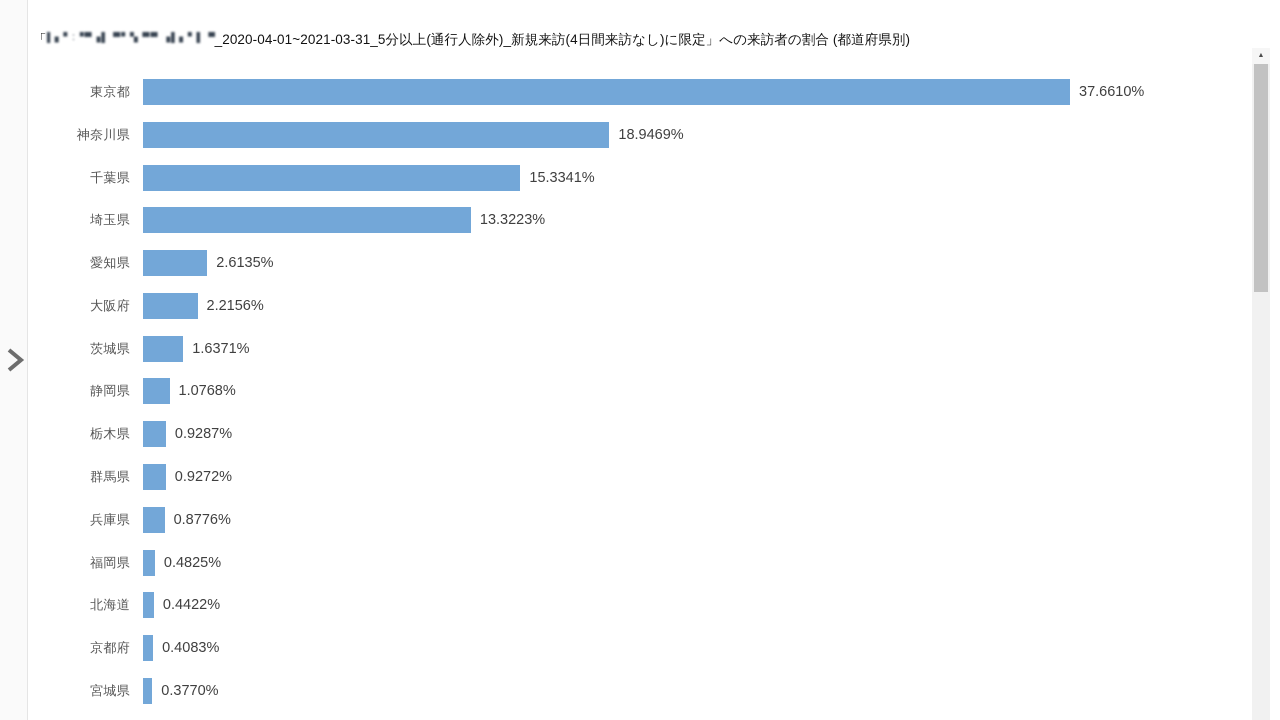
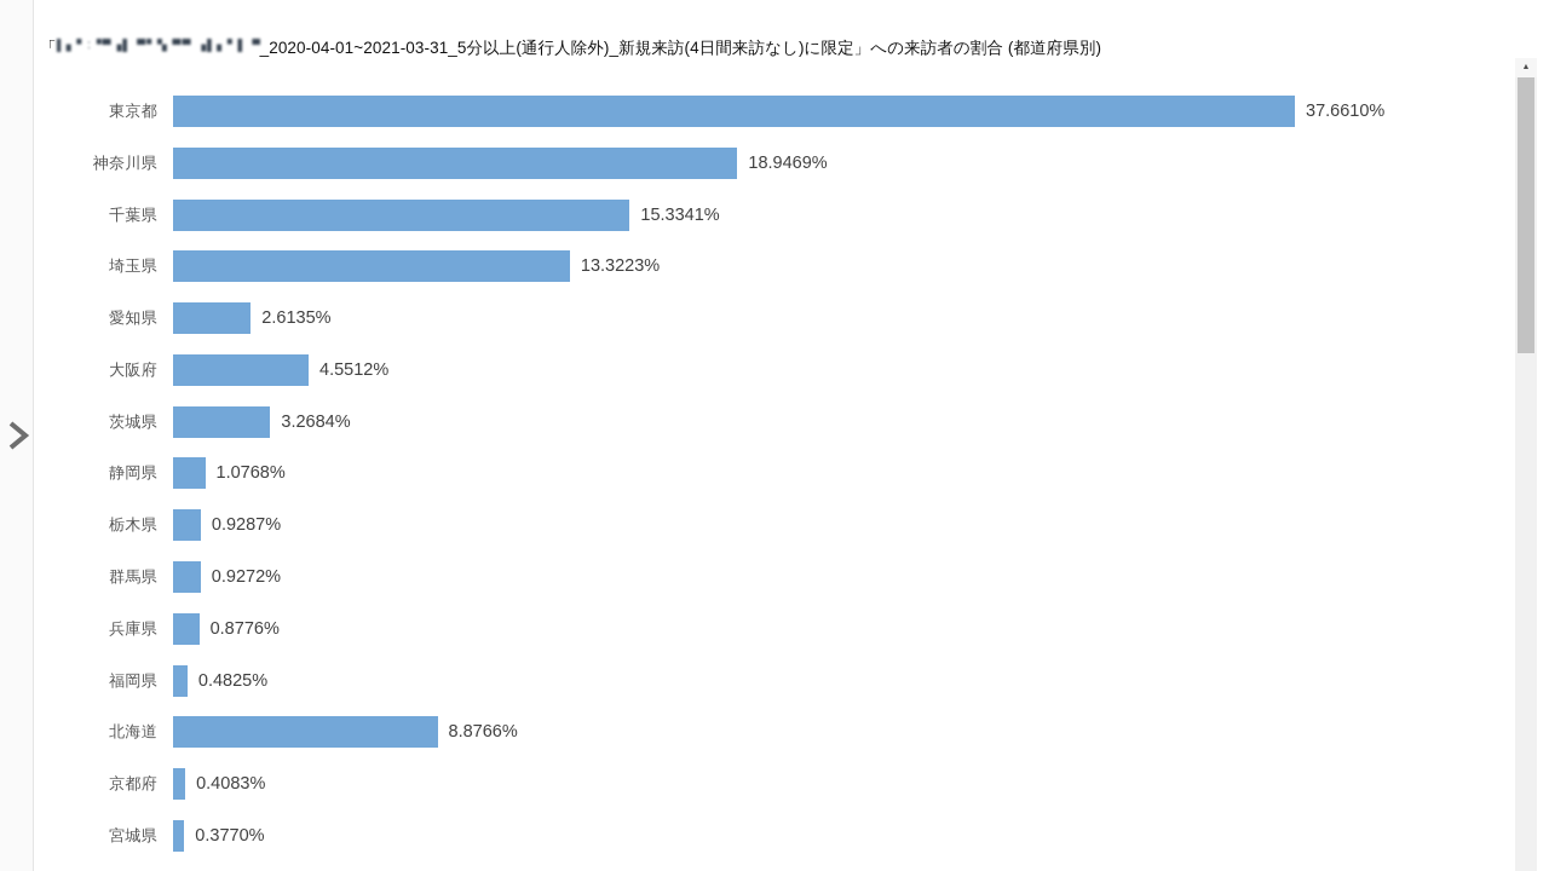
大阪府: 2.2156% -> 4.5512%
茨城県: 1.6371% -> 3.2684%
北海道: 0.4422% -> 8.8766%
